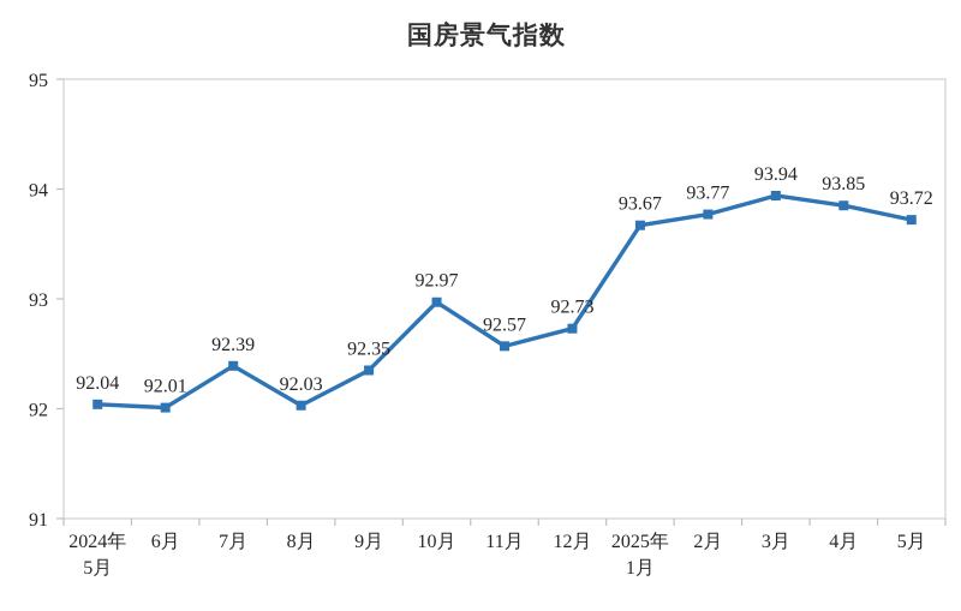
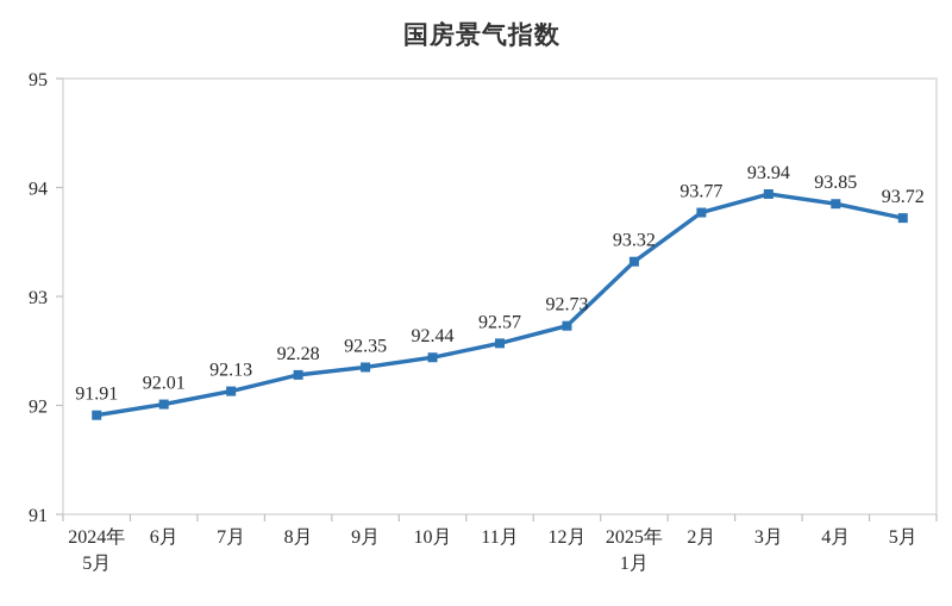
2024年 5月: 92.04 -> 91.91
7月: 92.39 -> 92.13
8月: 92.03 -> 92.28
10月: 92.97 -> 92.44
2025年 1月: 93.67 -> 93.32
